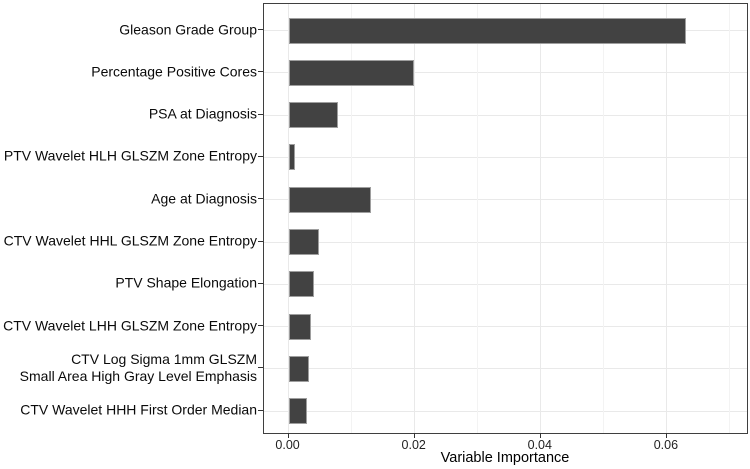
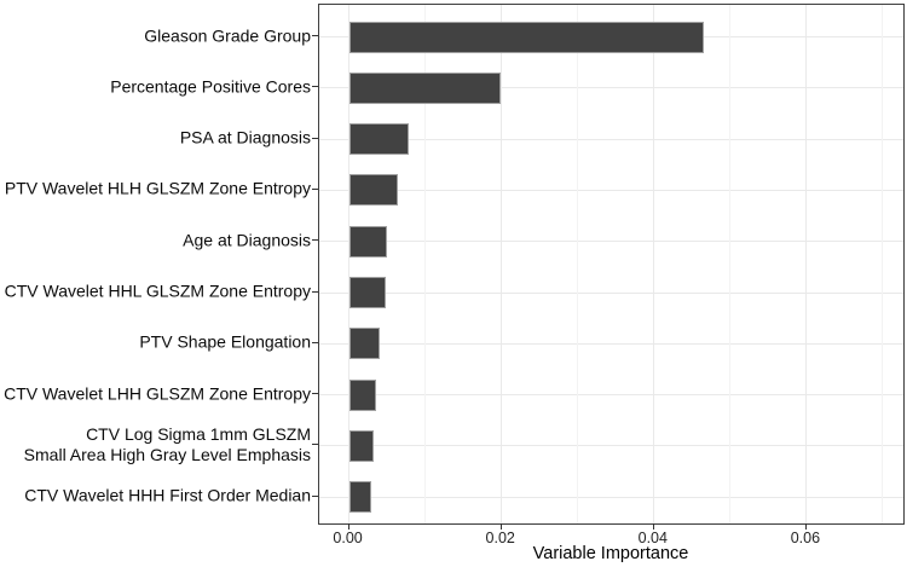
Gleason Grade Group: 0.063 -> 0.047
PTV Wavelet HLH GLSZM Zone Entropy: 0.001 -> 0.006
Age at Diagnosis: 0.013 -> 0.005
